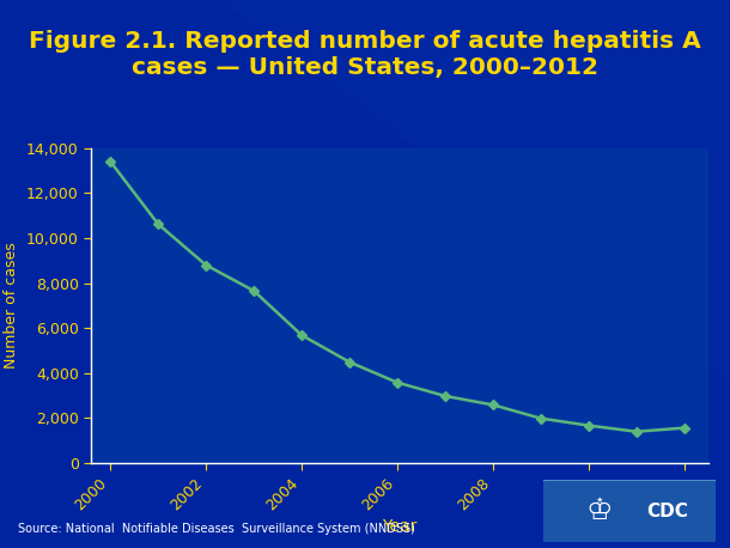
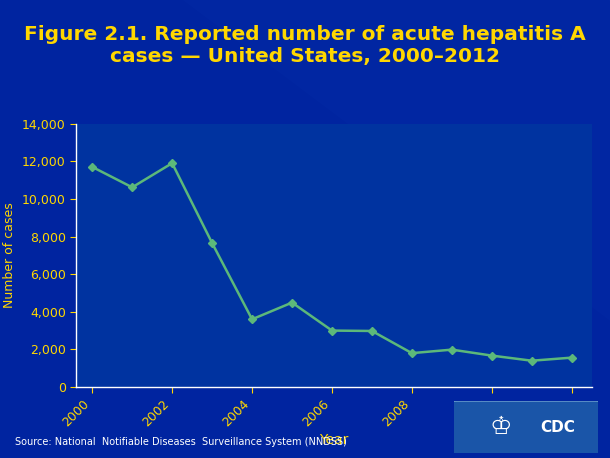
2000: 13,400 -> 11,700
2002: 8,800 -> 11,900
2004: 5,700 -> 3,600
2006: 3,600 -> 3,000
2008: 2,600 -> 1,800
